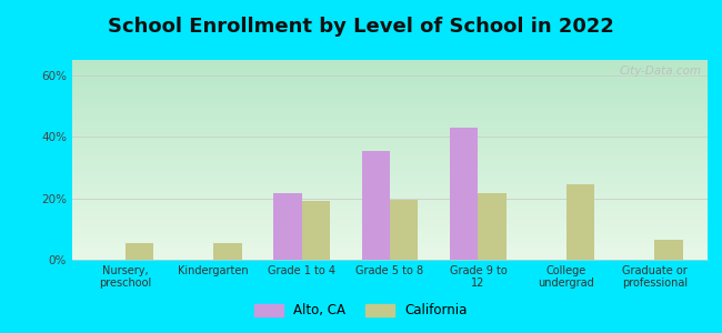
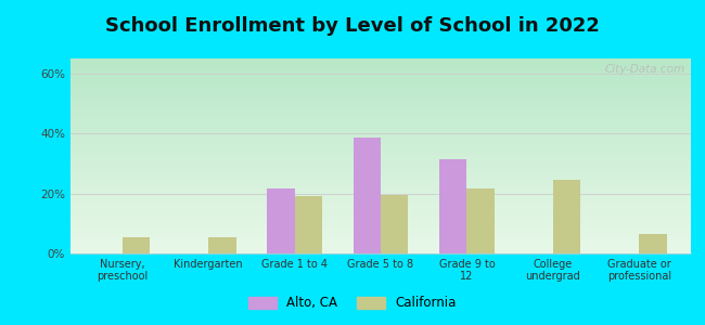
Alto, CA/Grade 5 to 8: 35.5% -> 38.5%
Alto, CA/Grade 9 to 12: 43.0% -> 31.5%
